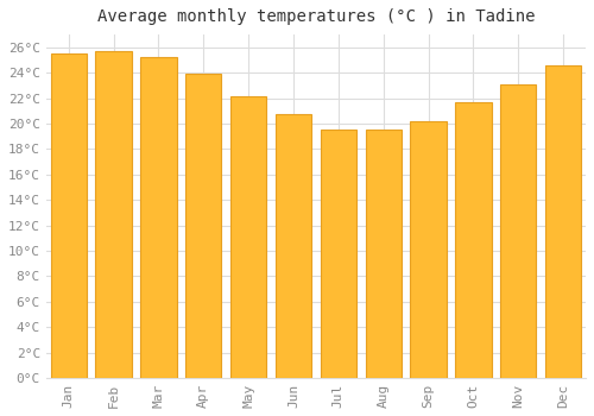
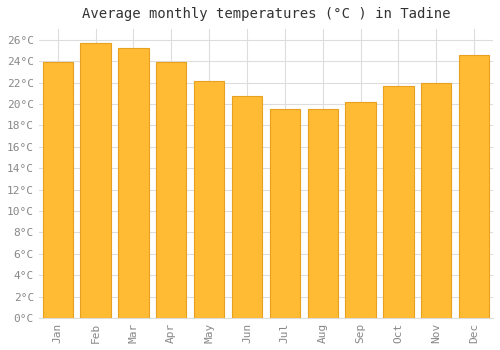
Jan: 25.5°C -> 23.9°C
Nov: 23.1°C -> 22.0°C
